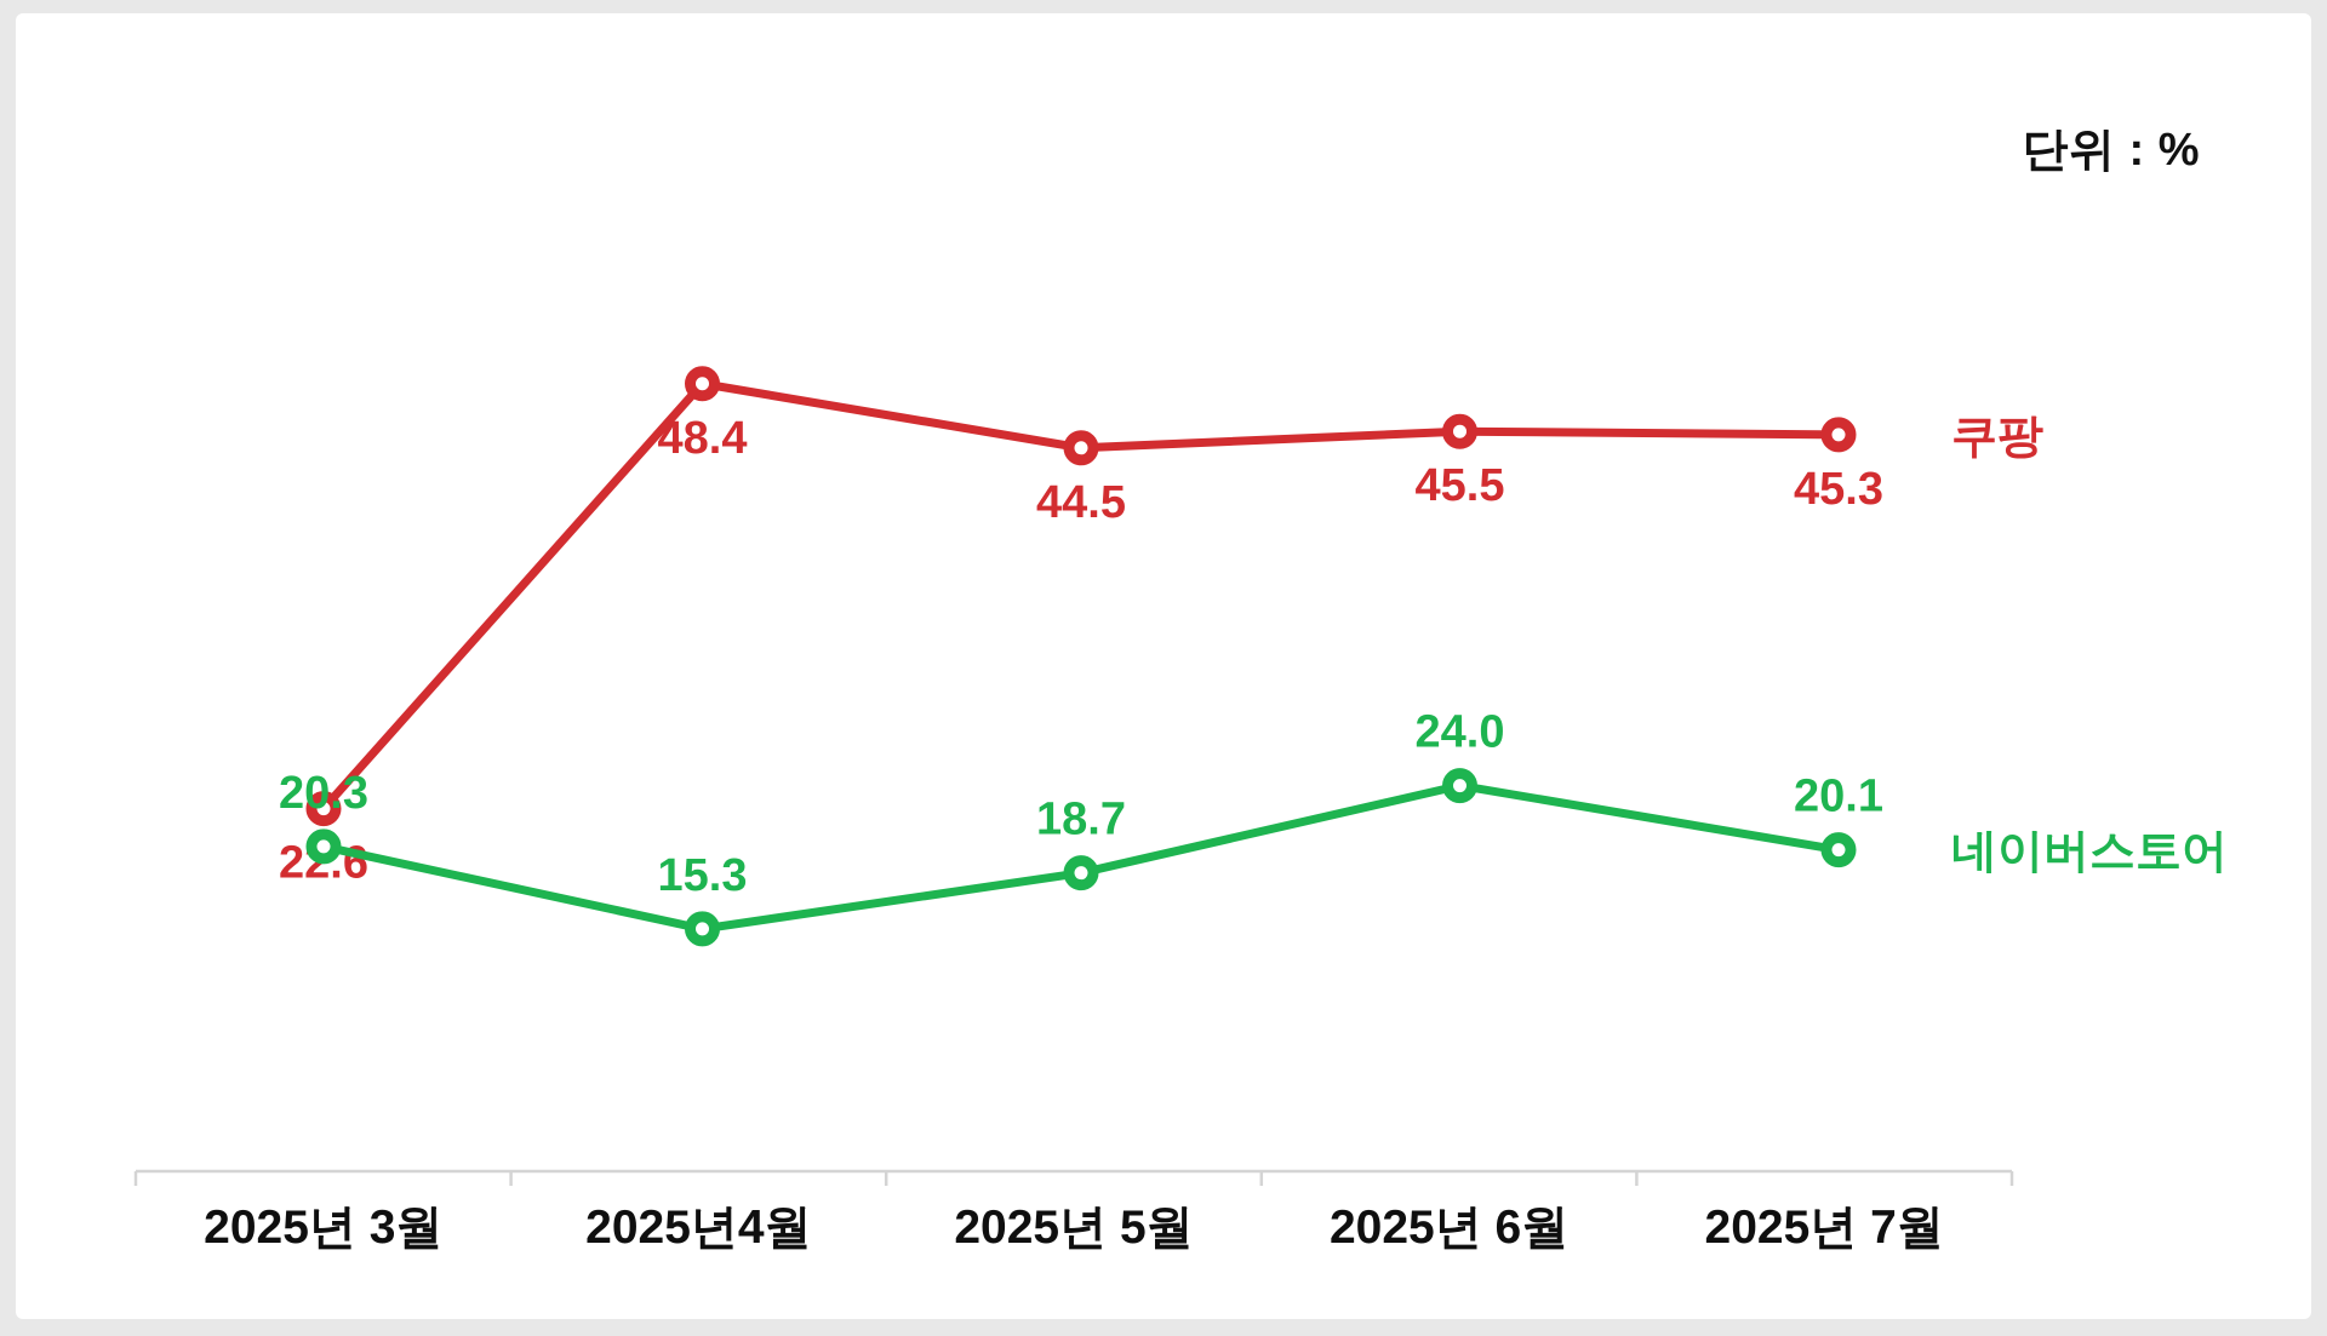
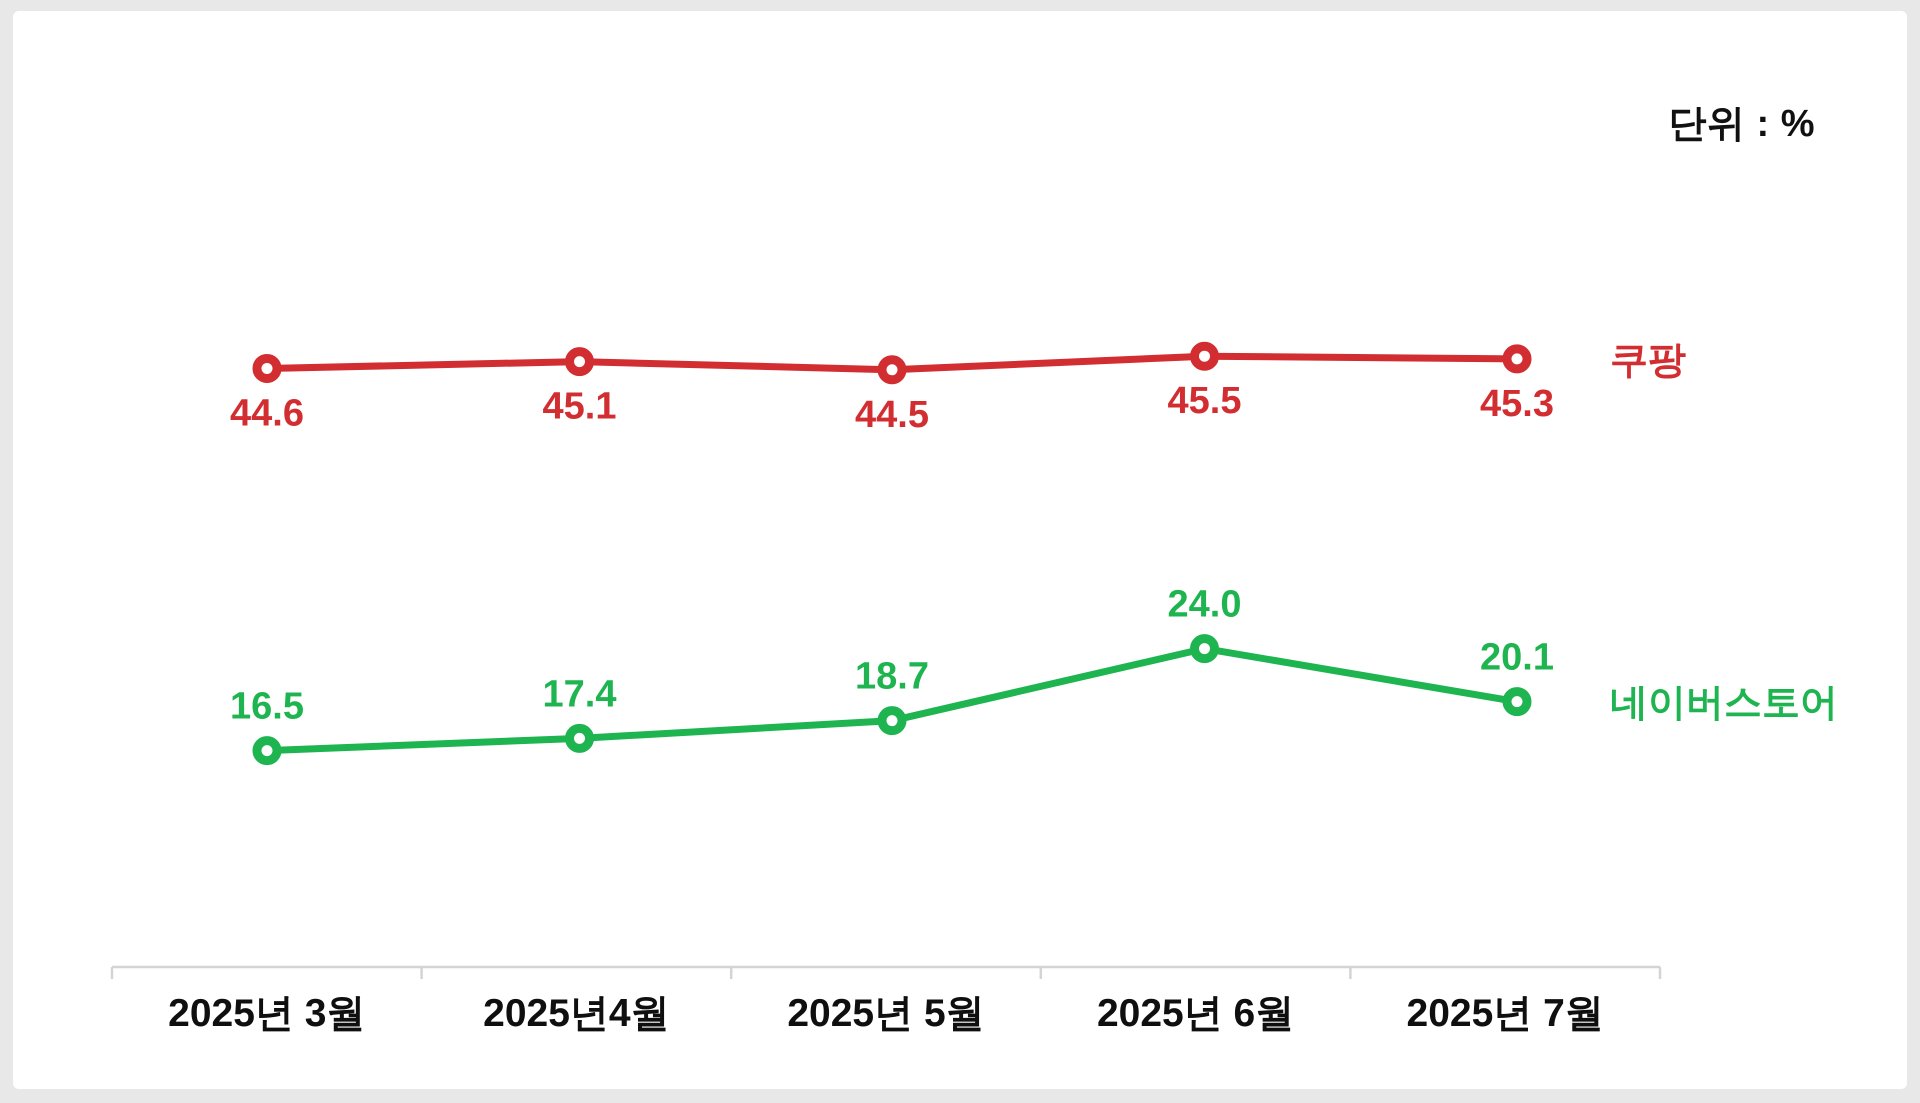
쿠팡/2025년 3월: 22.6 -> 44.6
네이버스토어/2025년 3월: 20.3 -> 16.5
쿠팡/2025년4월: 48.4 -> 45.1
네이버스토어/2025년4월: 15.3 -> 17.4
